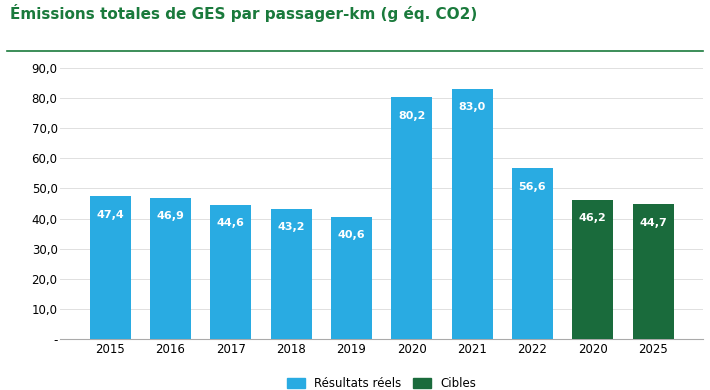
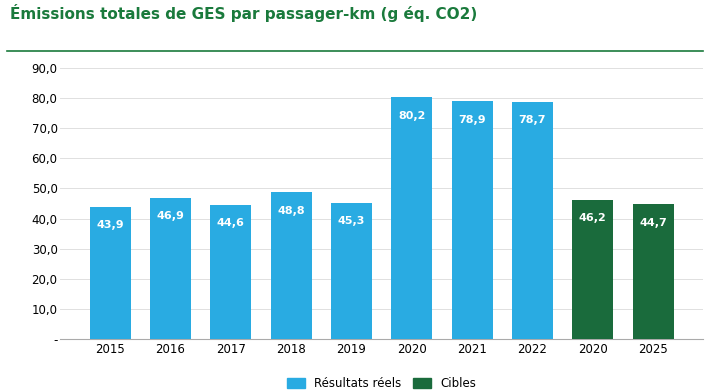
2015: 47,4 -> 43,9
2018: 43,2 -> 48,8
2019: 40,6 -> 45,3
2021: 83,0 -> 78,9
2022: 56,6 -> 78,7
